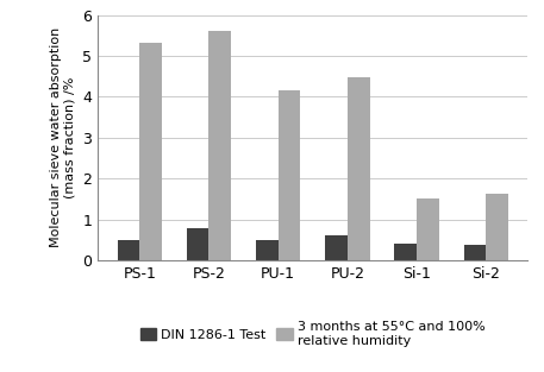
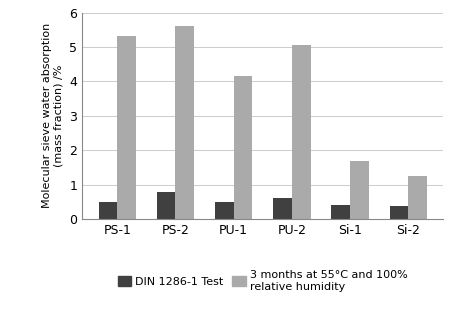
3 months at 55°C and 100% relative humidity/PU-2: 4.47 -> 5.05
3 months at 55°C and 100% relative humidity/Si-1: 1.52 -> 1.70
3 months at 55°C and 100% relative humidity/Si-2: 1.63 -> 1.25
